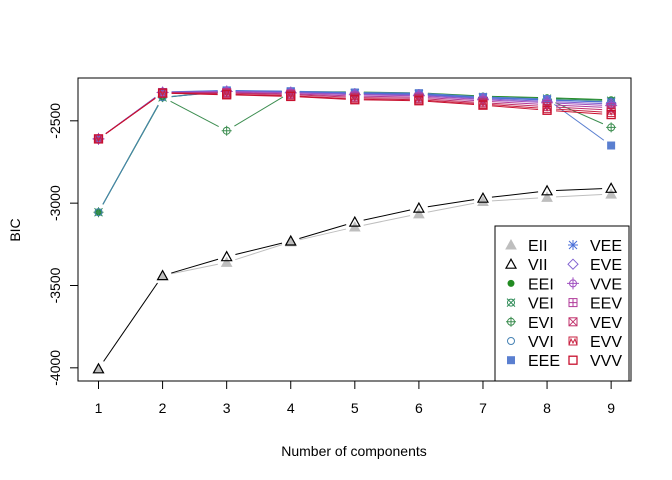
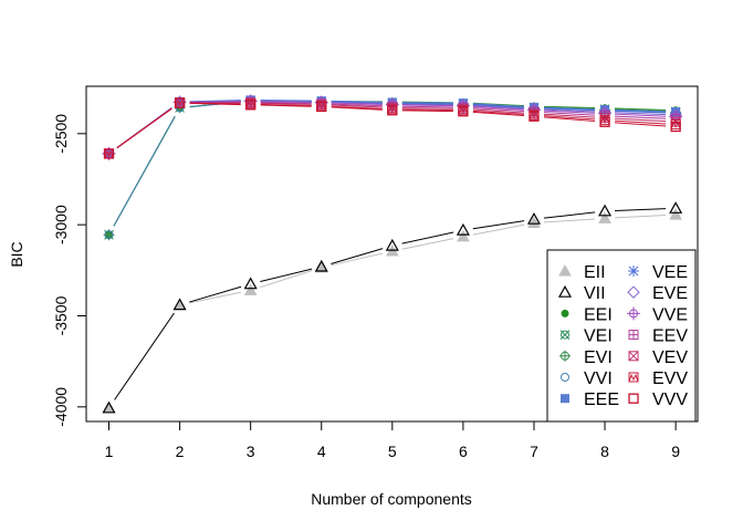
EVI/3: -2560 -> -2320
EVI/9: -2540 -> -2380
EEE/9: -2650 -> -2380
